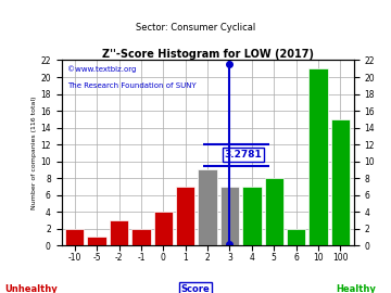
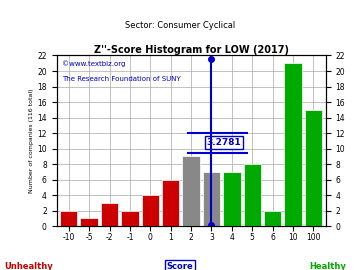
1: 7 -> 6
